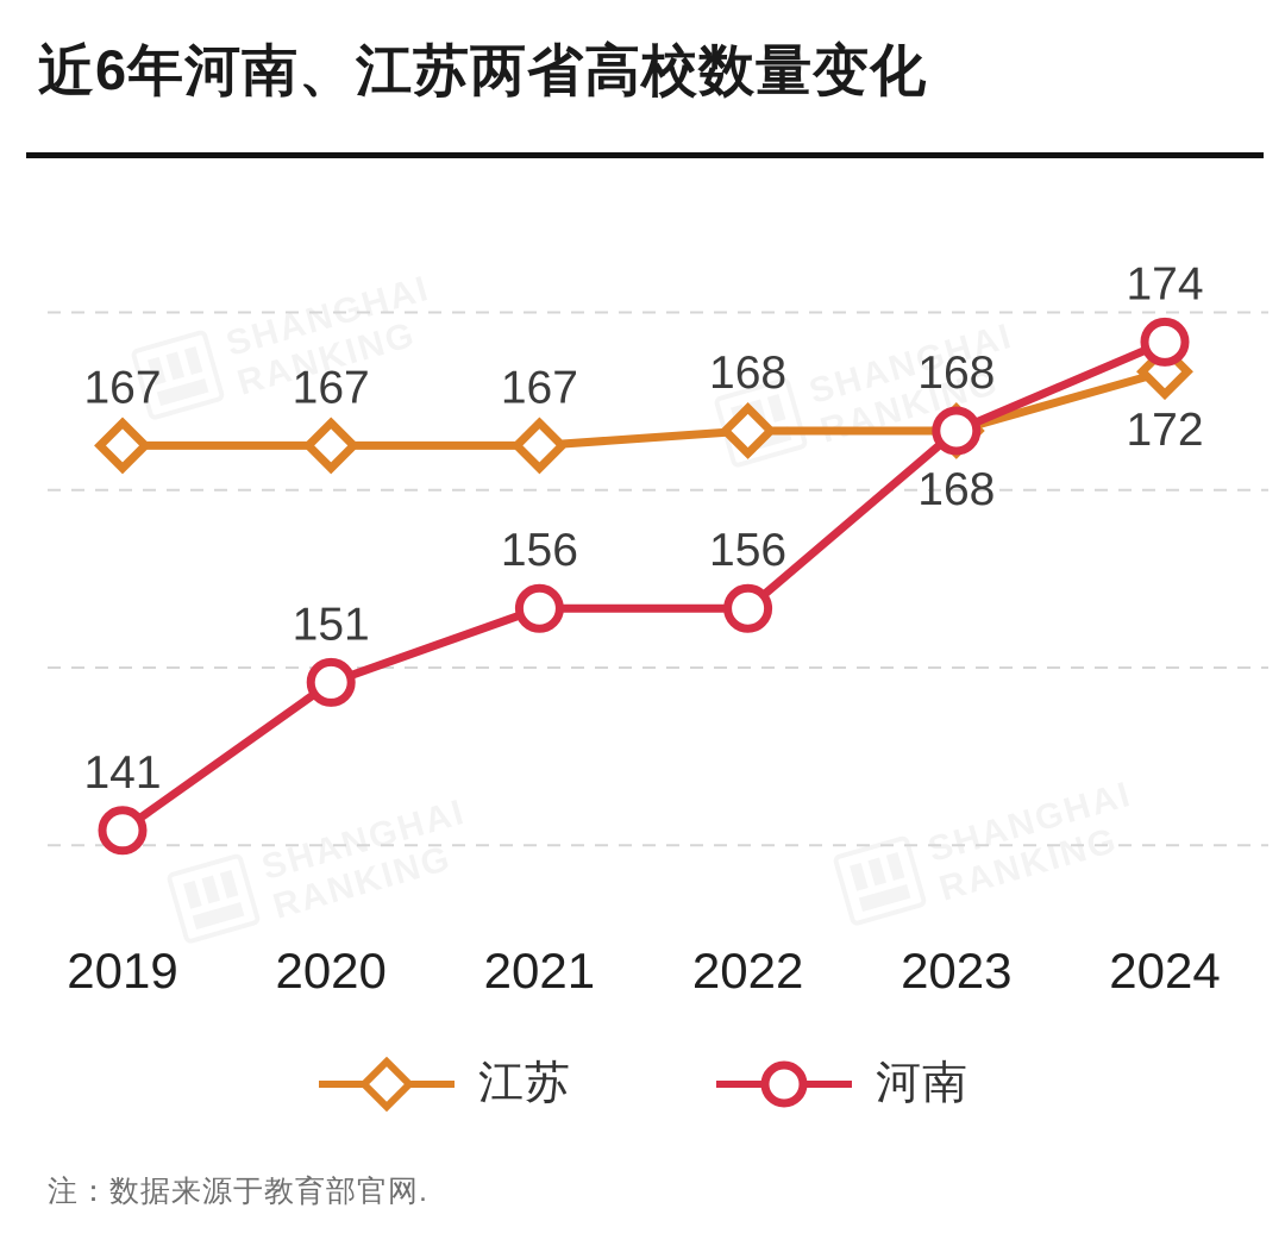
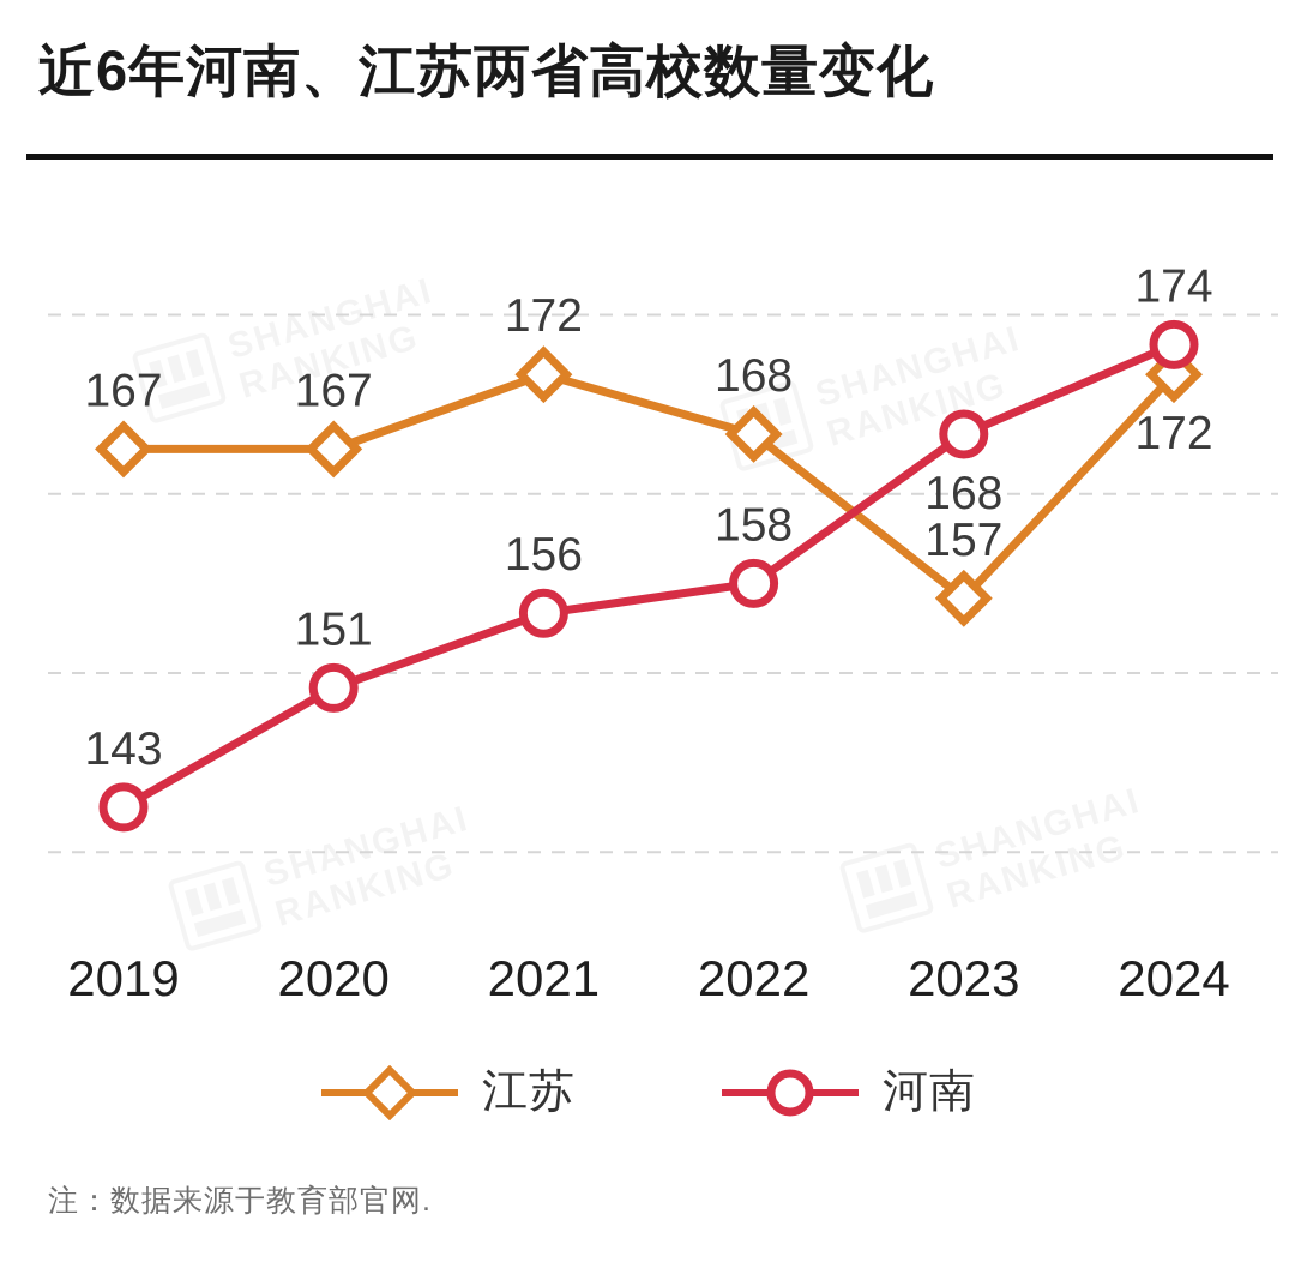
河南/2019: 141 -> 143
江苏/2021: 167 -> 172
河南/2022: 156 -> 158
江苏/2023: 168 -> 157
